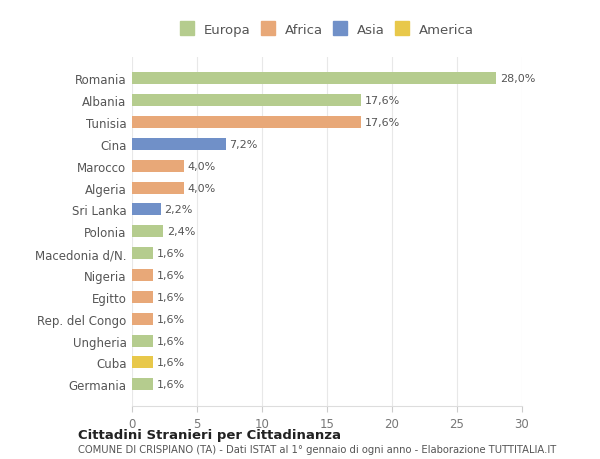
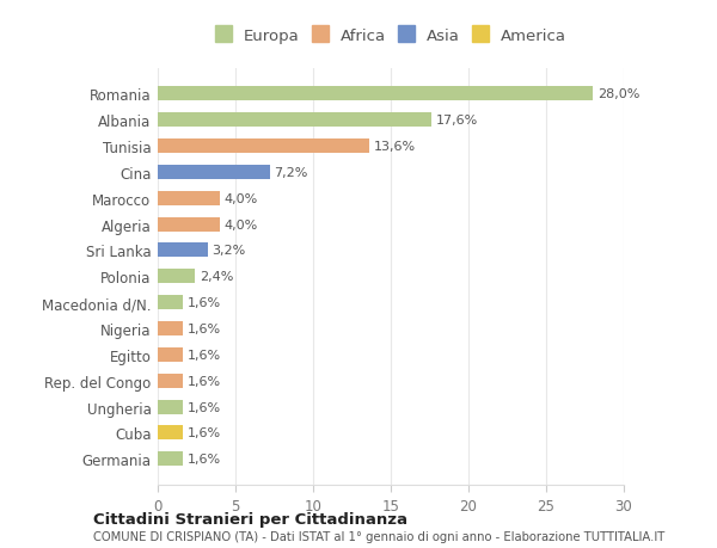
Tunisia: 17,6% -> 13,6%
Sri Lanka: 2,2% -> 3,2%
